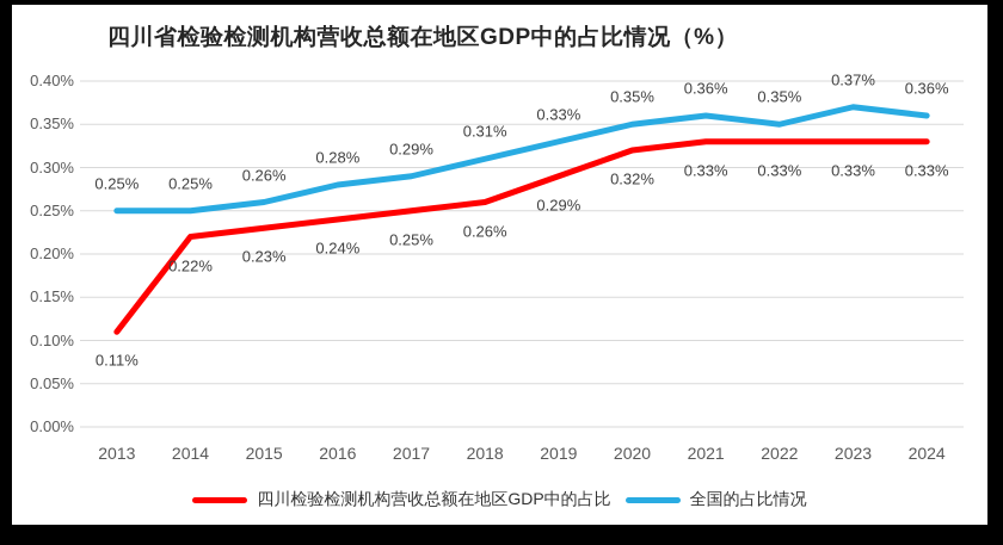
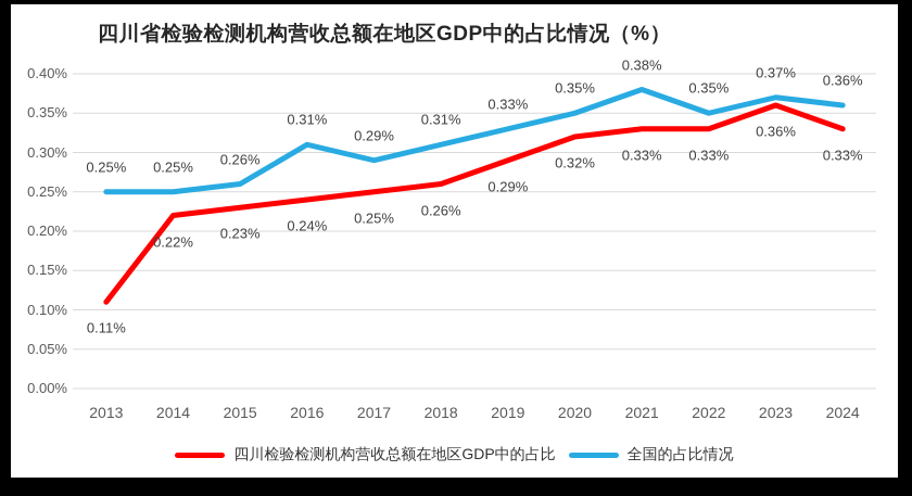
全国的占比情况/2016: 0.28% -> 0.31%
全国的占比情况/2021: 0.36% -> 0.38%
四川检验检测机构营收总额在地区GDP中的占比/2023: 0.33% -> 0.36%
